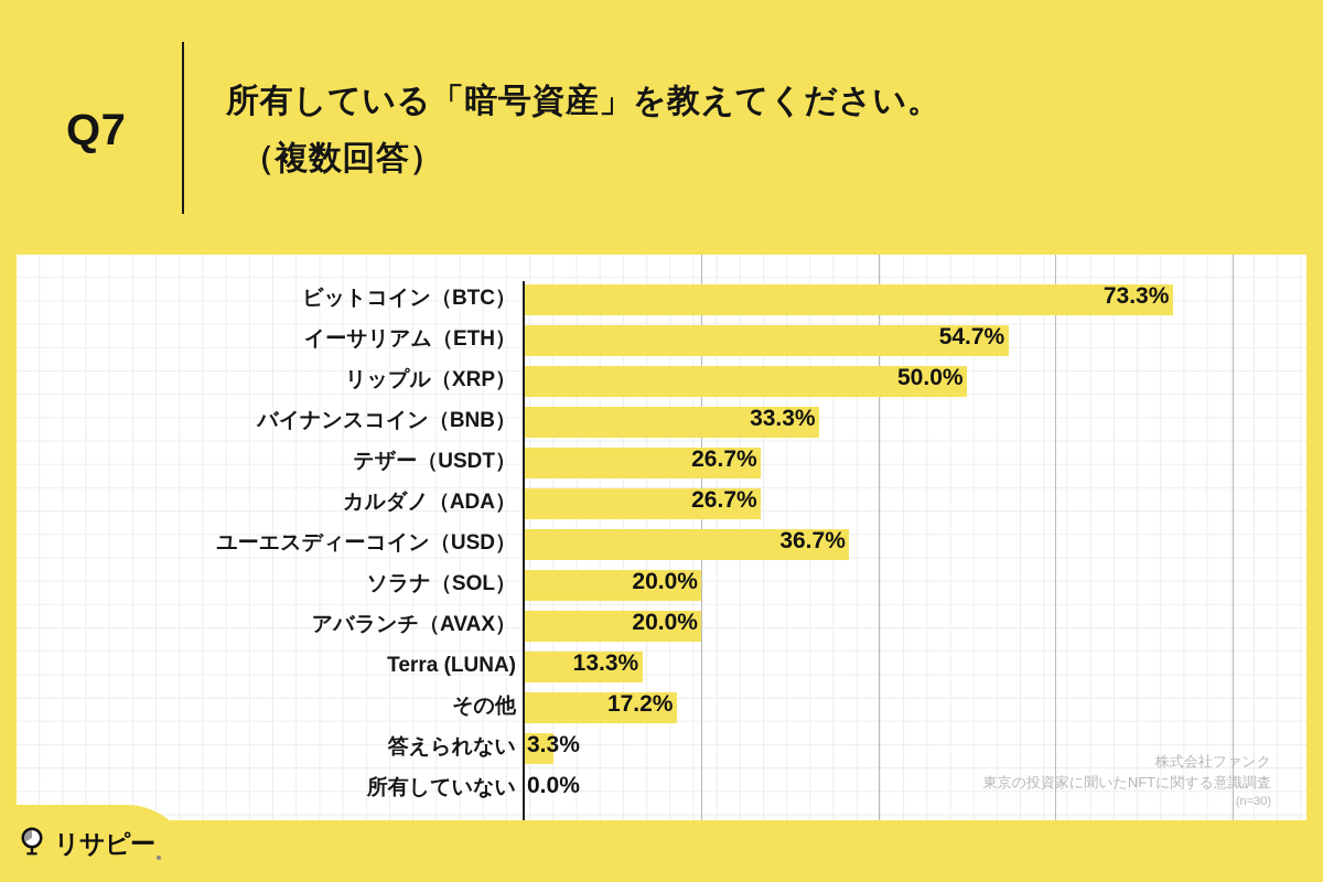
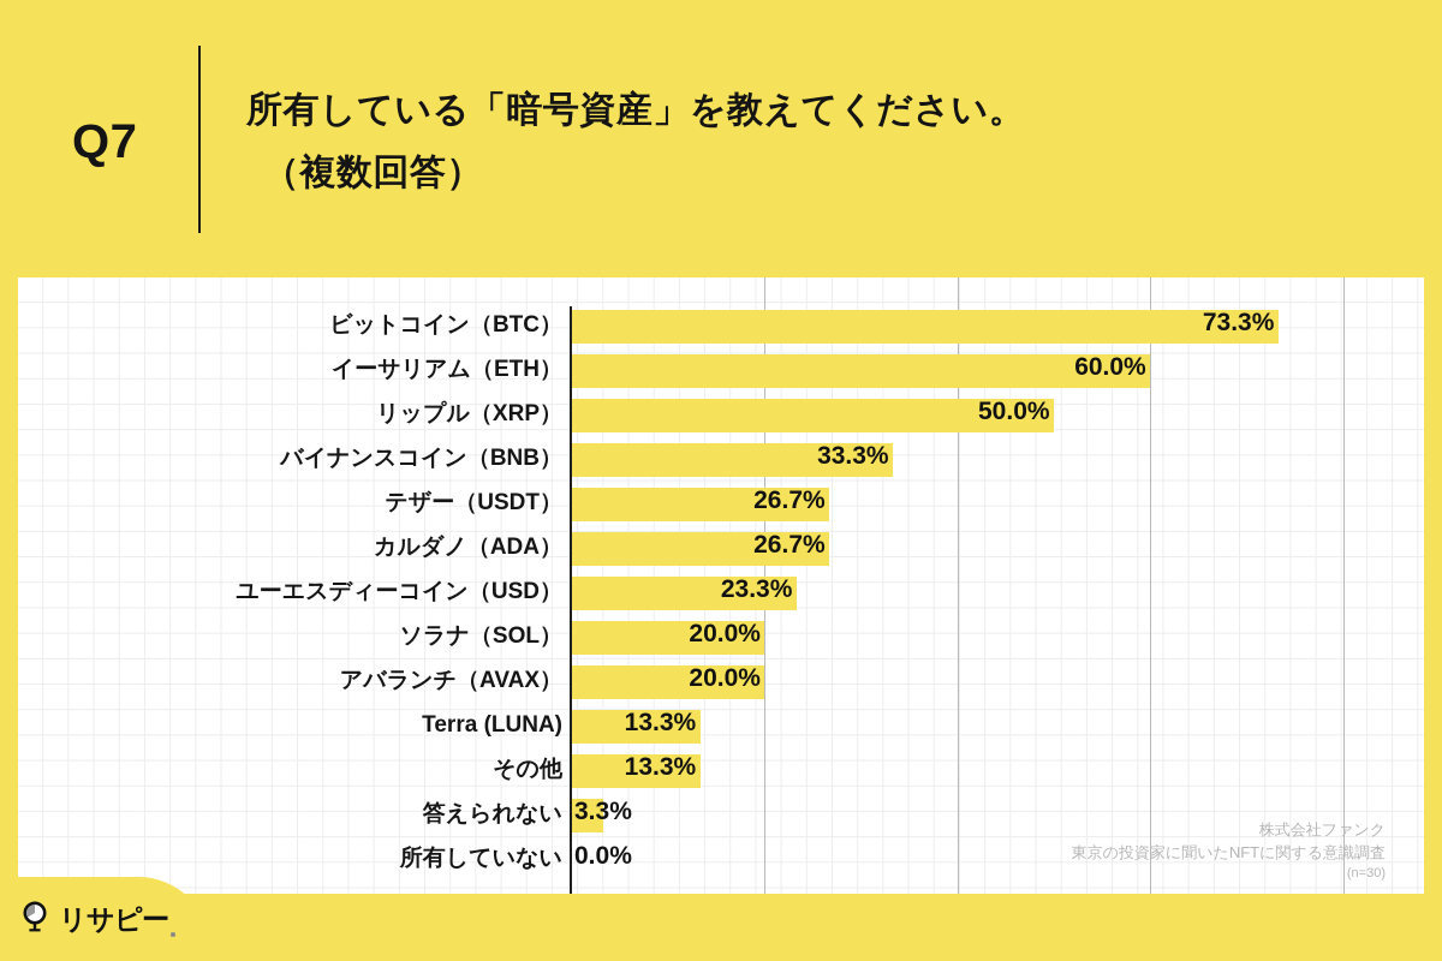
イーサリアム（ETH）: 54.7% -> 60.0%
ユーエスディーコイン（USD）: 36.7% -> 23.3%
その他: 17.2% -> 13.3%
